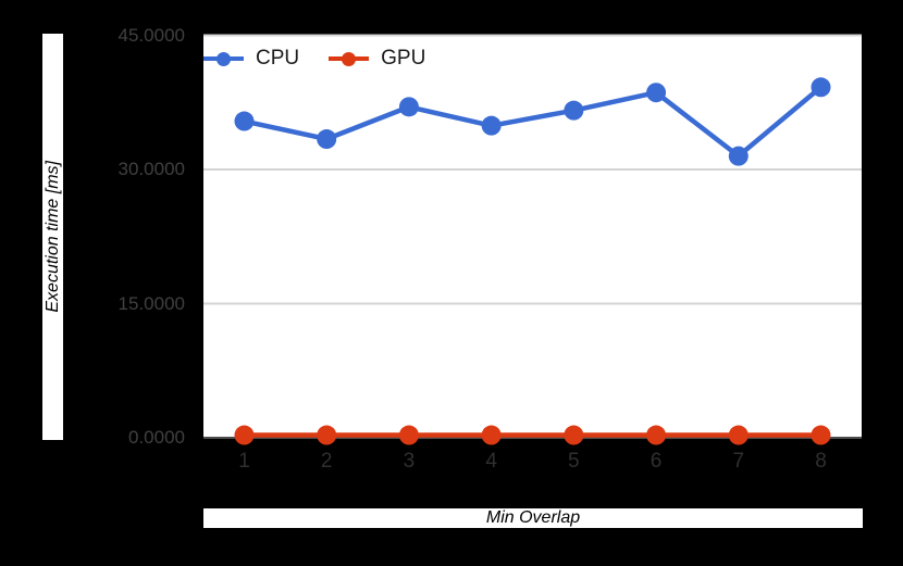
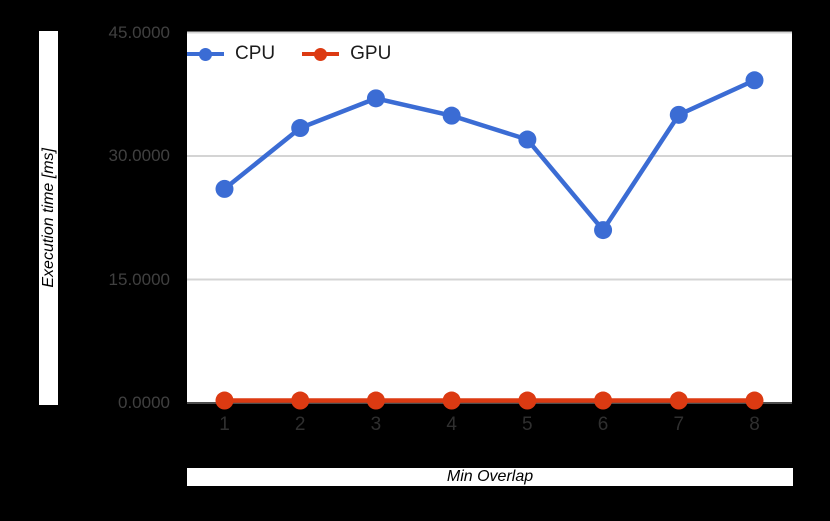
CPU/1: 35 -> 26
CPU/5: 37 -> 32
CPU/6: 39 -> 21
CPU/7: 32 -> 35
